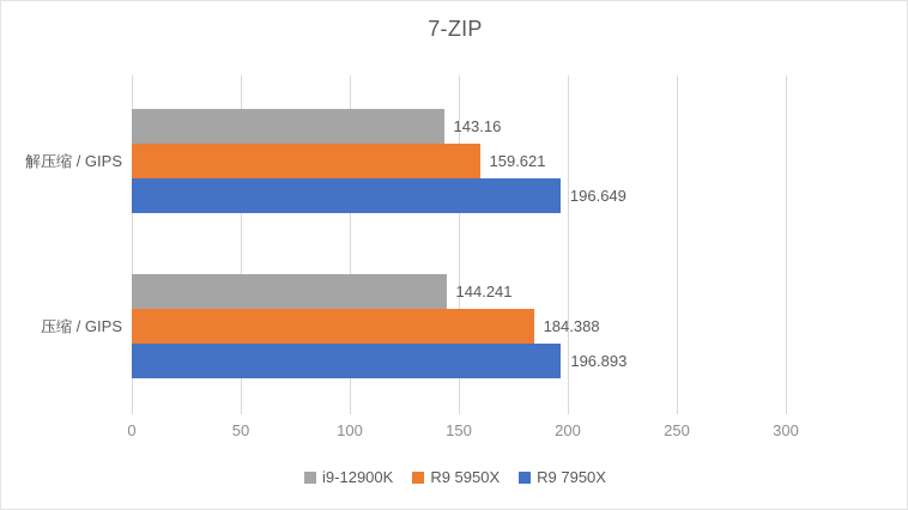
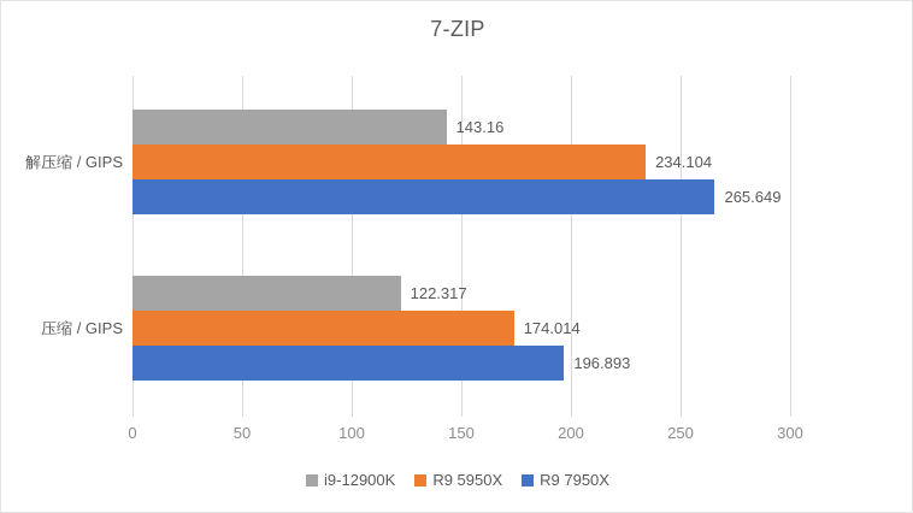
R9 5950X/解压缩 / GIPS: 159.621 -> 234.104
R9 7950X/解压缩 / GIPS: 196.649 -> 265.649
i9-12900K/压缩 / GIPS: 144.241 -> 122.317
R9 5950X/压缩 / GIPS: 184.388 -> 174.014
